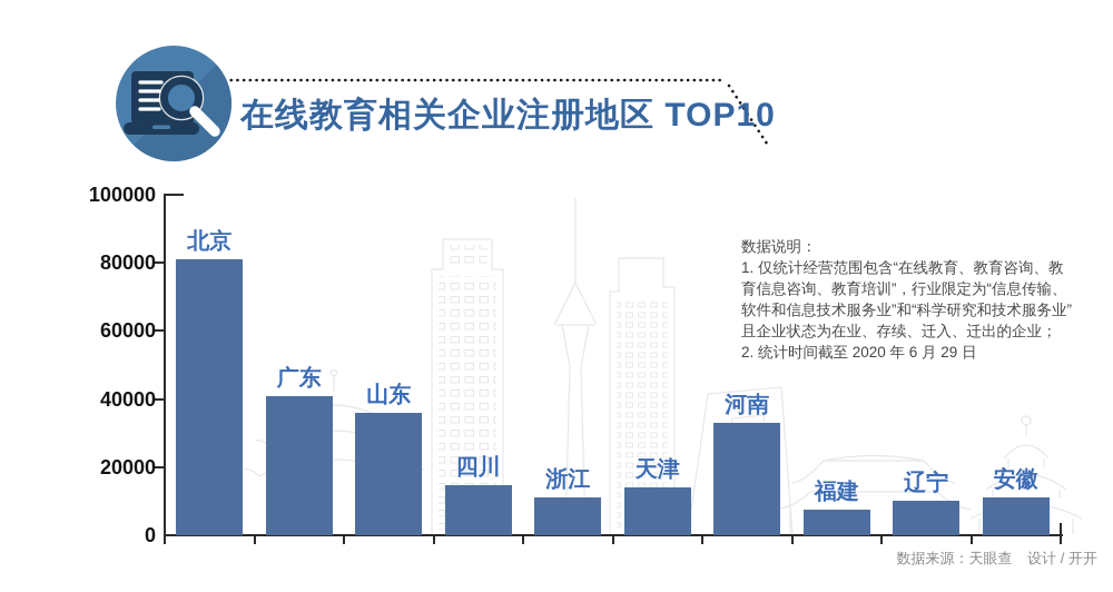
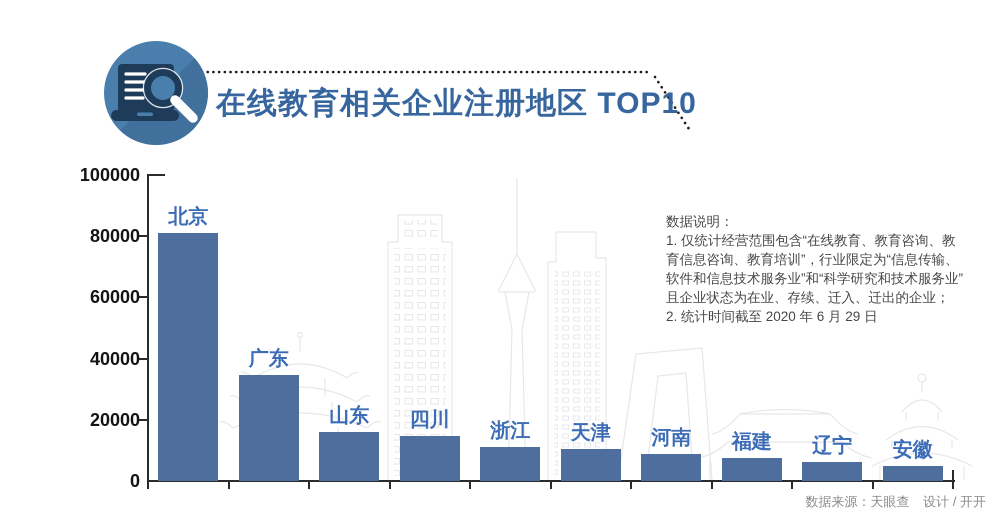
广东: 41000 -> 35000
山东: 36000 -> 16000
天津: 14000 -> 11000
河南: 33000 -> 9000
辽宁: 10000 -> 6000
安徽: 11000 -> 5000
